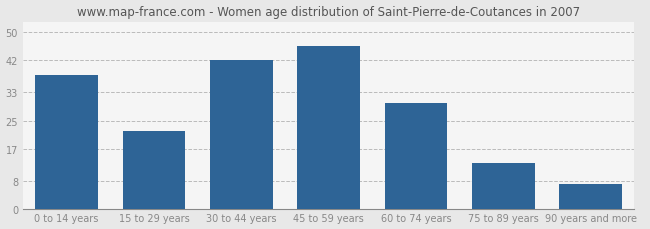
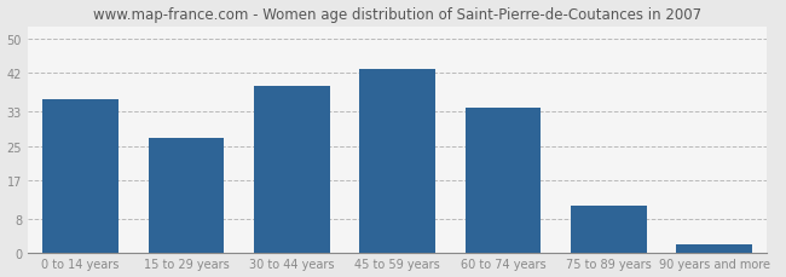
0 to 14 years: 38 -> 36
15 to 29 years: 22 -> 27
30 to 44 years: 42 -> 39
45 to 59 years: 46 -> 43
60 to 74 years: 30 -> 34
75 to 89 years: 13 -> 11
90 years and more: 7 -> 2
